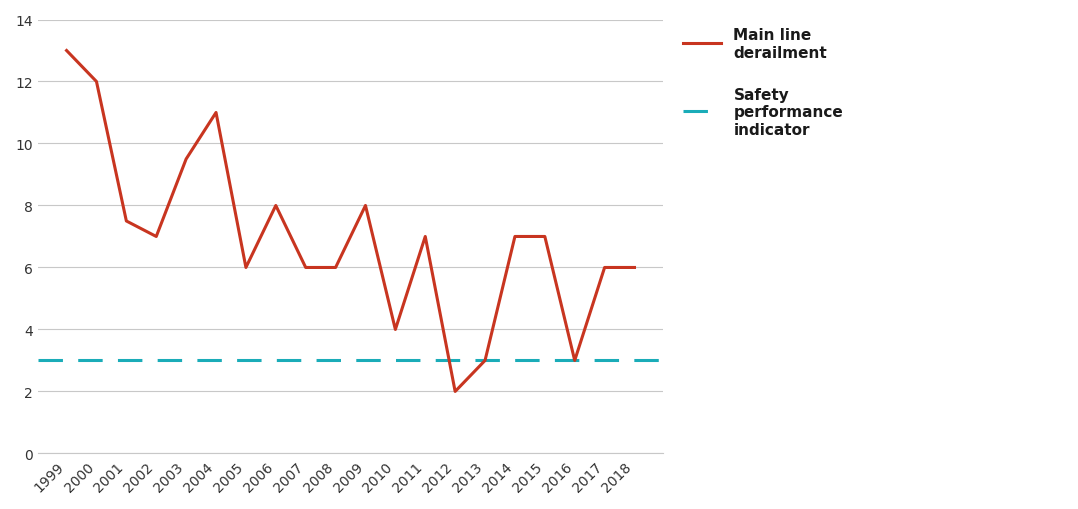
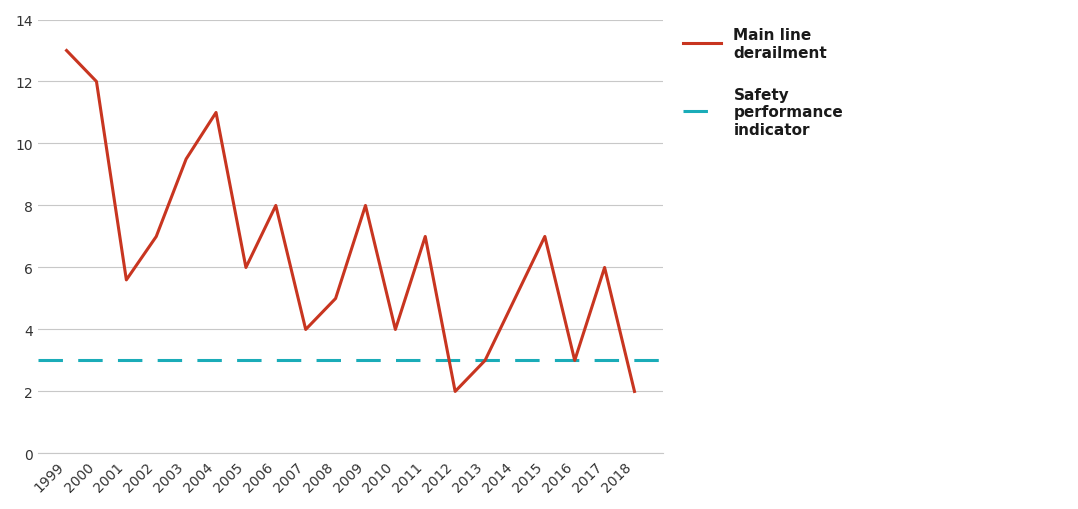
2001: 7.5 -> 5.6
2007: 6.0 -> 4.0
2008: 6.0 -> 5.0
2014: 7.0 -> 5.0
2018: 6.0 -> 2.0
